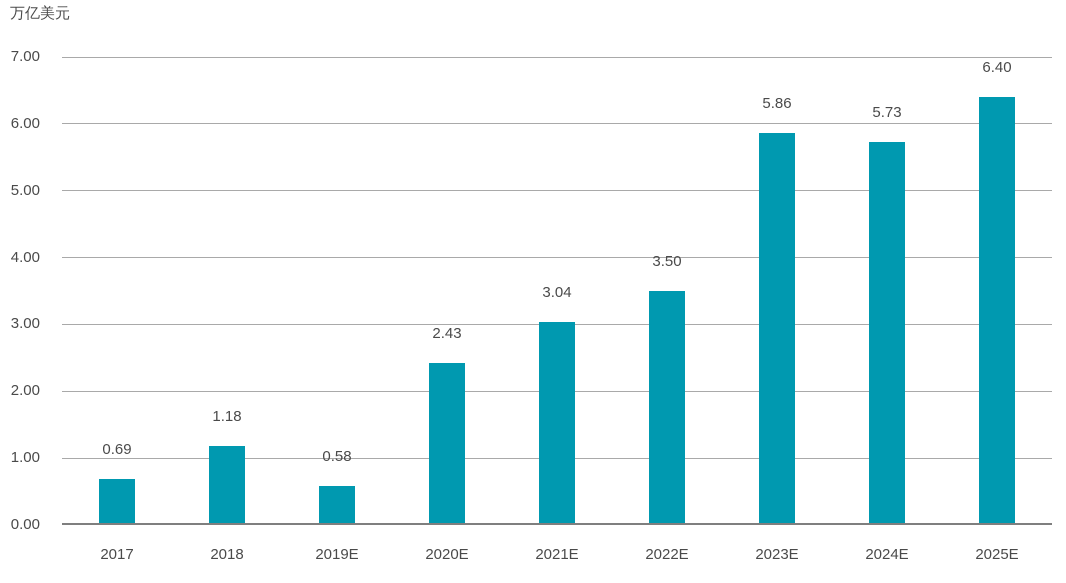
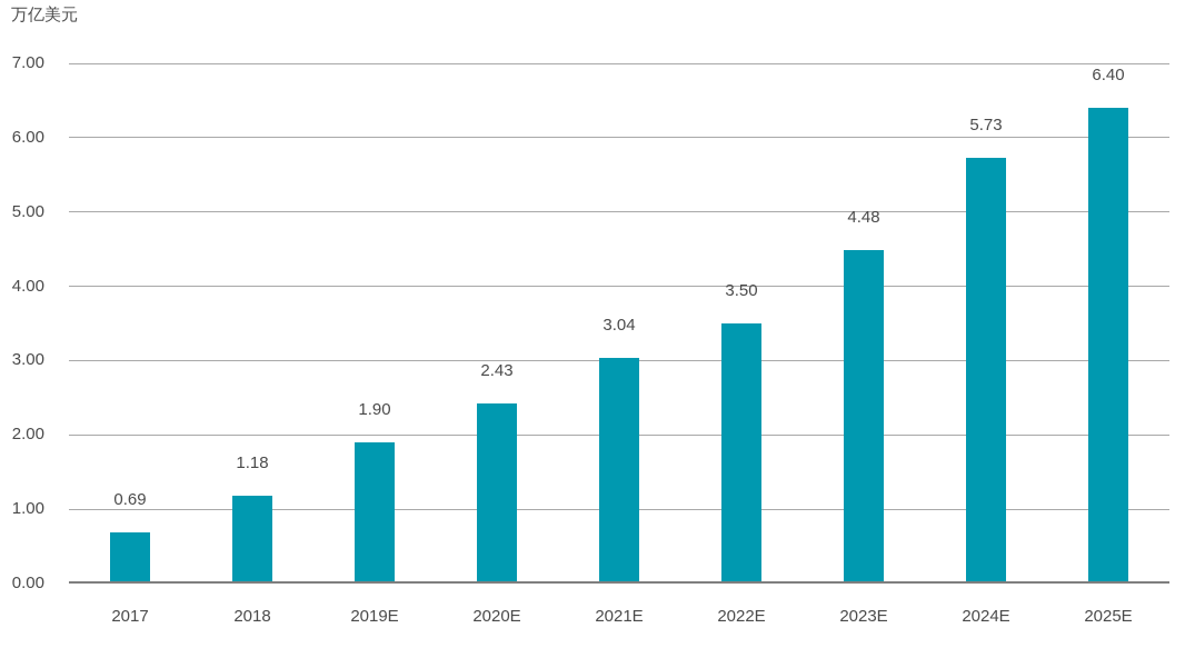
2019E: 0.58 -> 1.90
2023E: 5.86 -> 4.48
